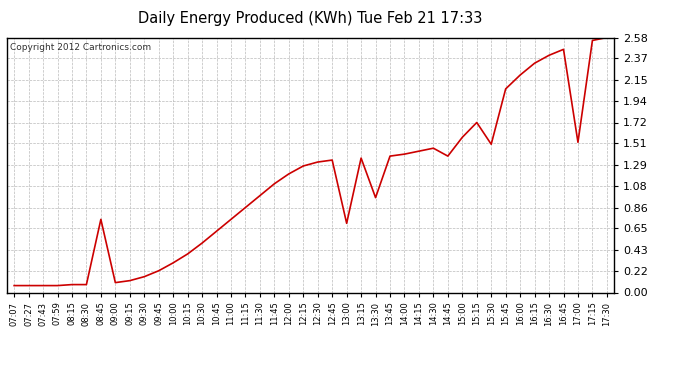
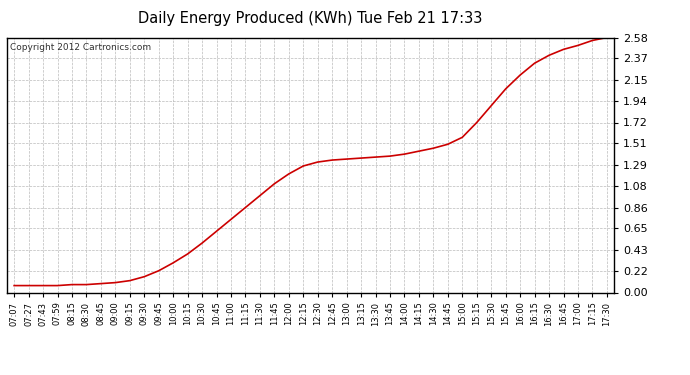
08:45: 0.74 -> 0.09
13:00: 0.70 -> 1.35
13:30: 0.96 -> 1.37
14:45: 1.38 -> 1.50
15:30: 1.50 -> 1.89
17:00: 1.52 -> 2.50
